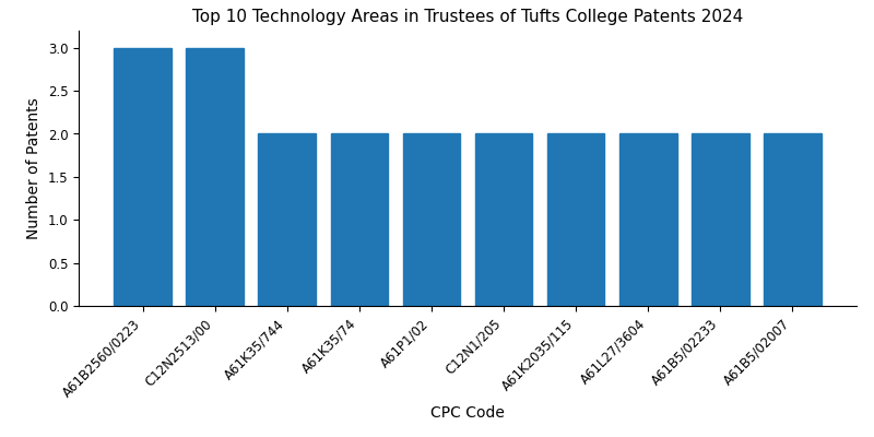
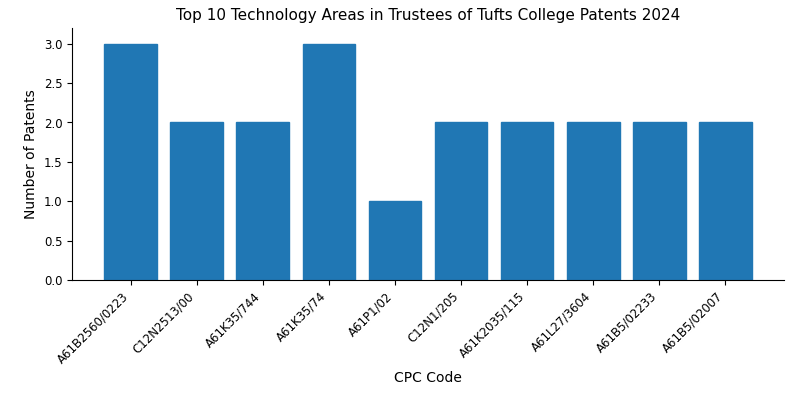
C12N2513/00: 3 -> 2
A61K35/74: 2 -> 3
A61P1/02: 2 -> 1
